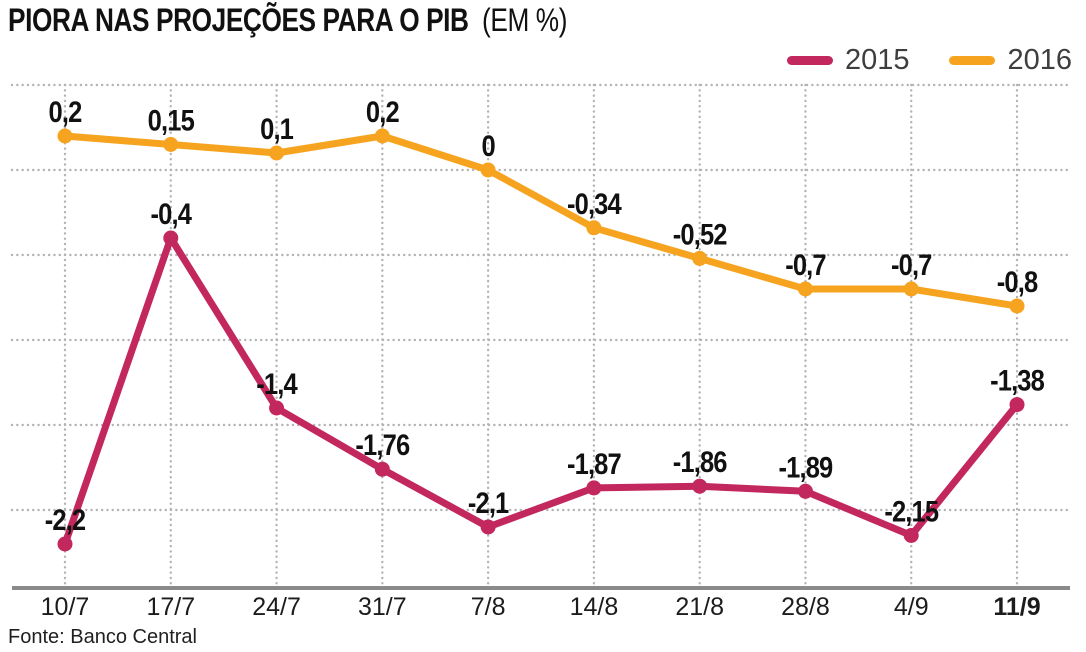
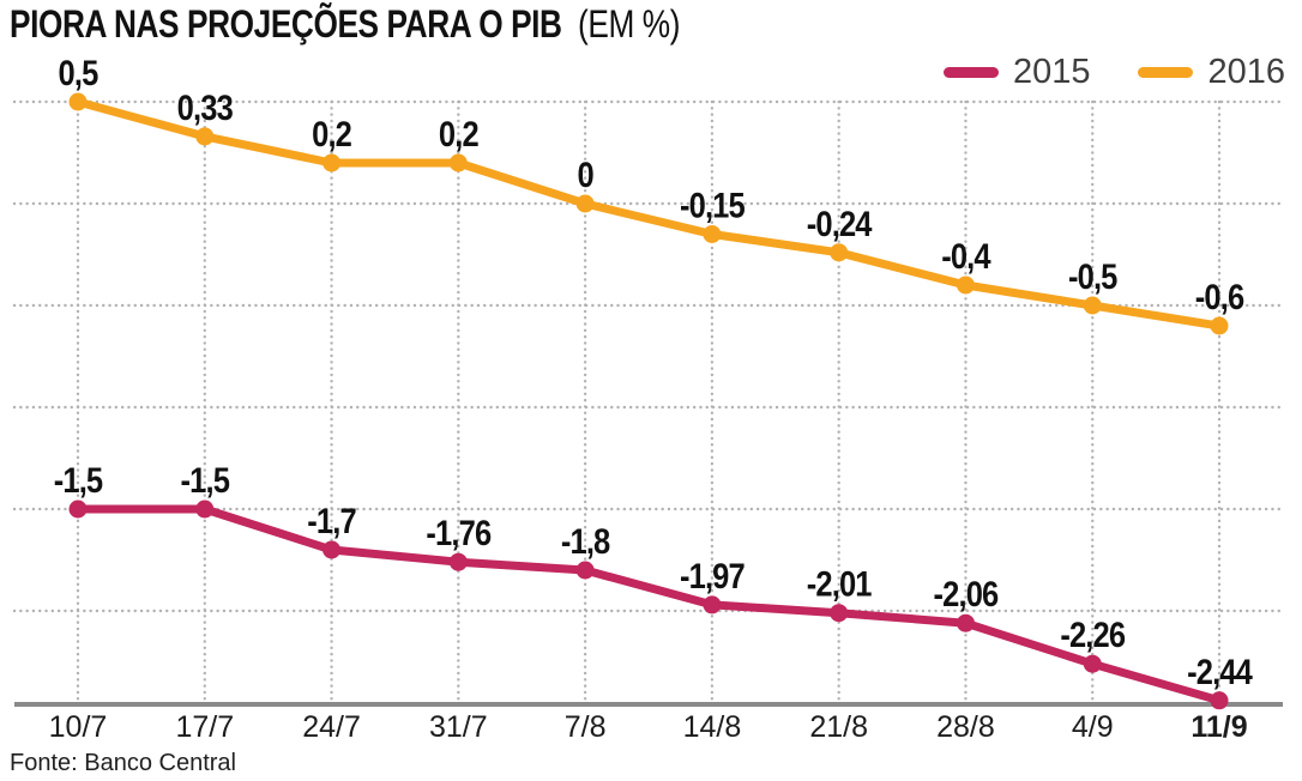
2015/10/7: -2,2 -> -1,5
2016/10/7: 0,2 -> 0,5
2015/17/7: -0,4 -> -1,5
2016/17/7: 0,15 -> 0,33
2015/24/7: -1,4 -> -1,7
2016/24/7: 0,1 -> 0,2
2015/7/8: -2,1 -> -1,8
2015/14/8: -1,87 -> -1,97
2016/14/8: -0,34 -> -0,15
2015/21/8: -1,86 -> -2,01
2016/21/8: -0,52 -> -0,24
2015/28/8: -1,89 -> -2,06
2016/28/8: -0,7 -> -0,4
2015/4/9: -2,15 -> -2,26
2016/4/9: -0,7 -> -0,5
2015/11/9: -1,38 -> -2,44
2016/11/9: -0,8 -> -0,6
